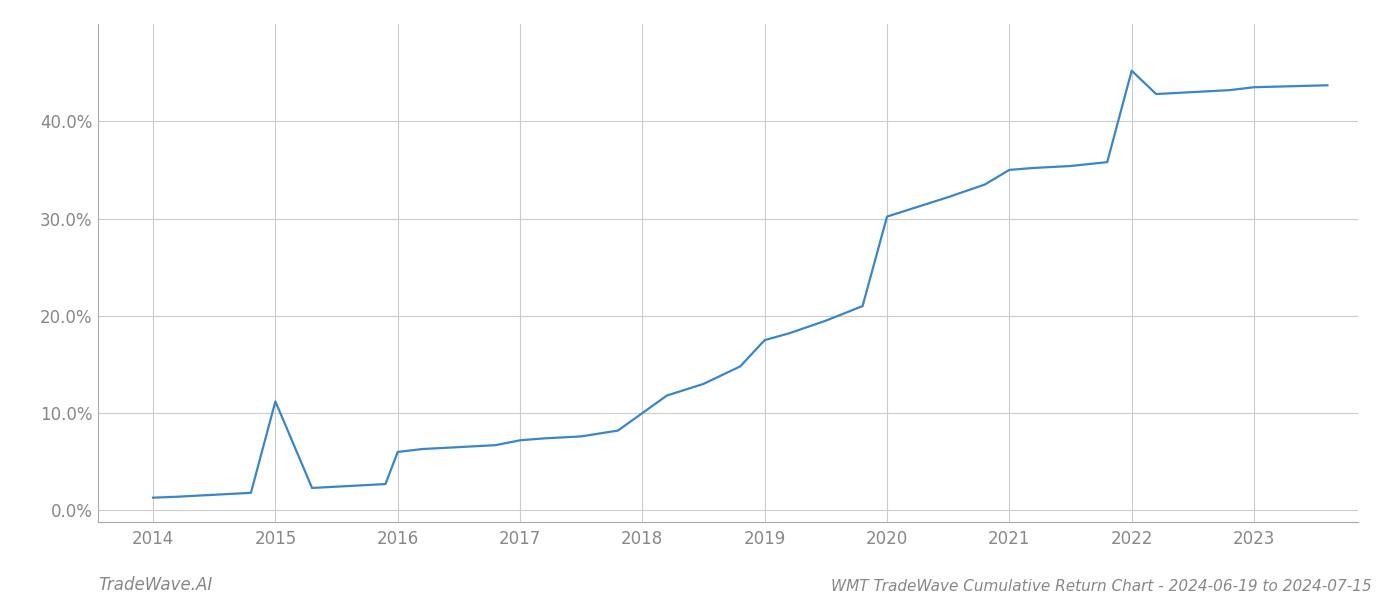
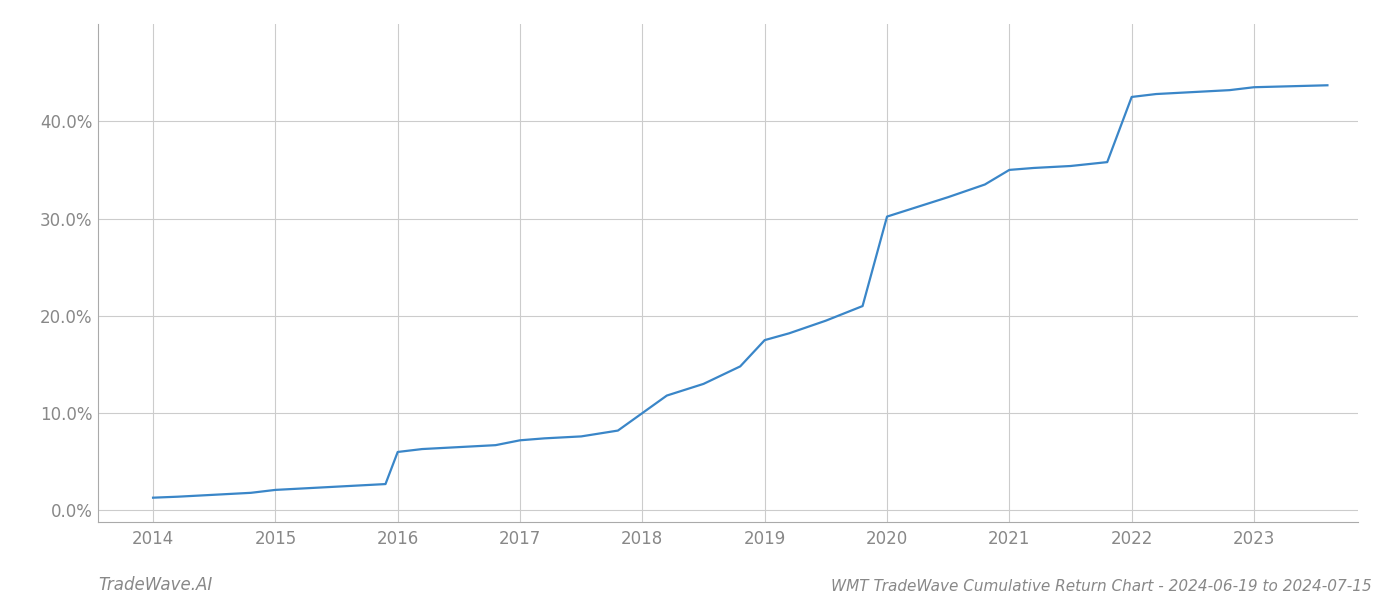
2015: 11.2% -> 2.1%
2022: 45.2% -> 42.5%
